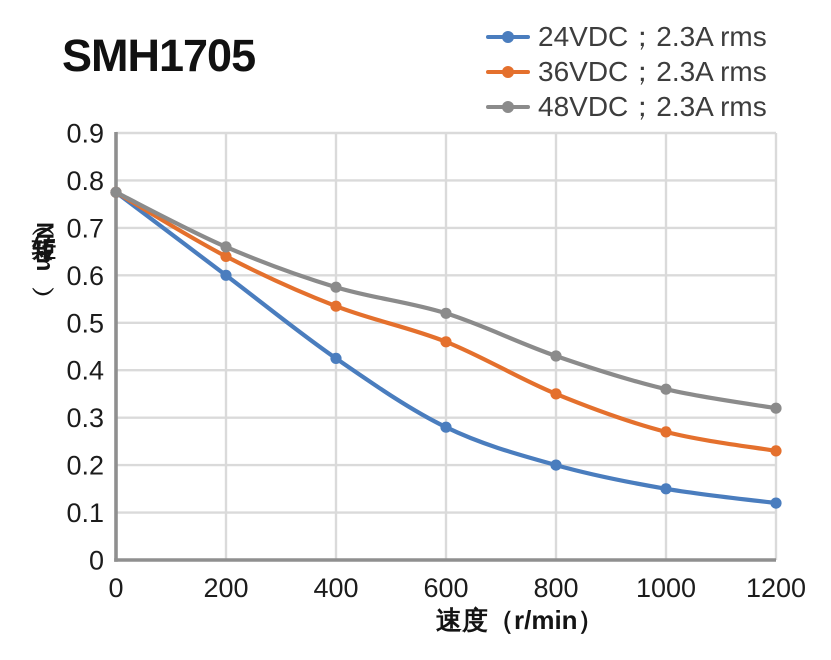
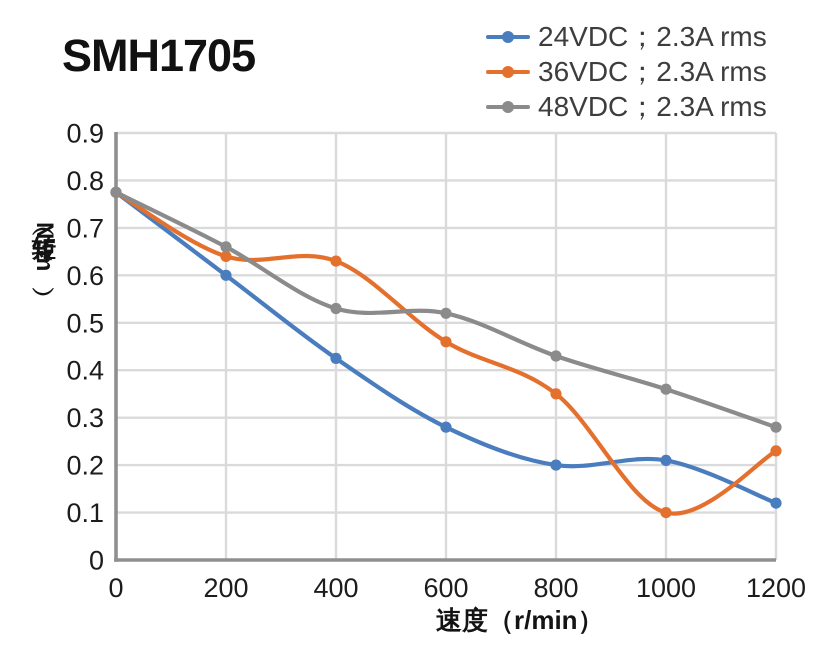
36VDC；2.3A rms/400: 0.54 -> 0.63
48VDC；2.3A rms/400: 0.57 -> 0.53
24VDC；2.3A rms/1000: 0.15 -> 0.21
36VDC；2.3A rms/1000: 0.27 -> 0.10
48VDC；2.3A rms/1200: 0.32 -> 0.28
